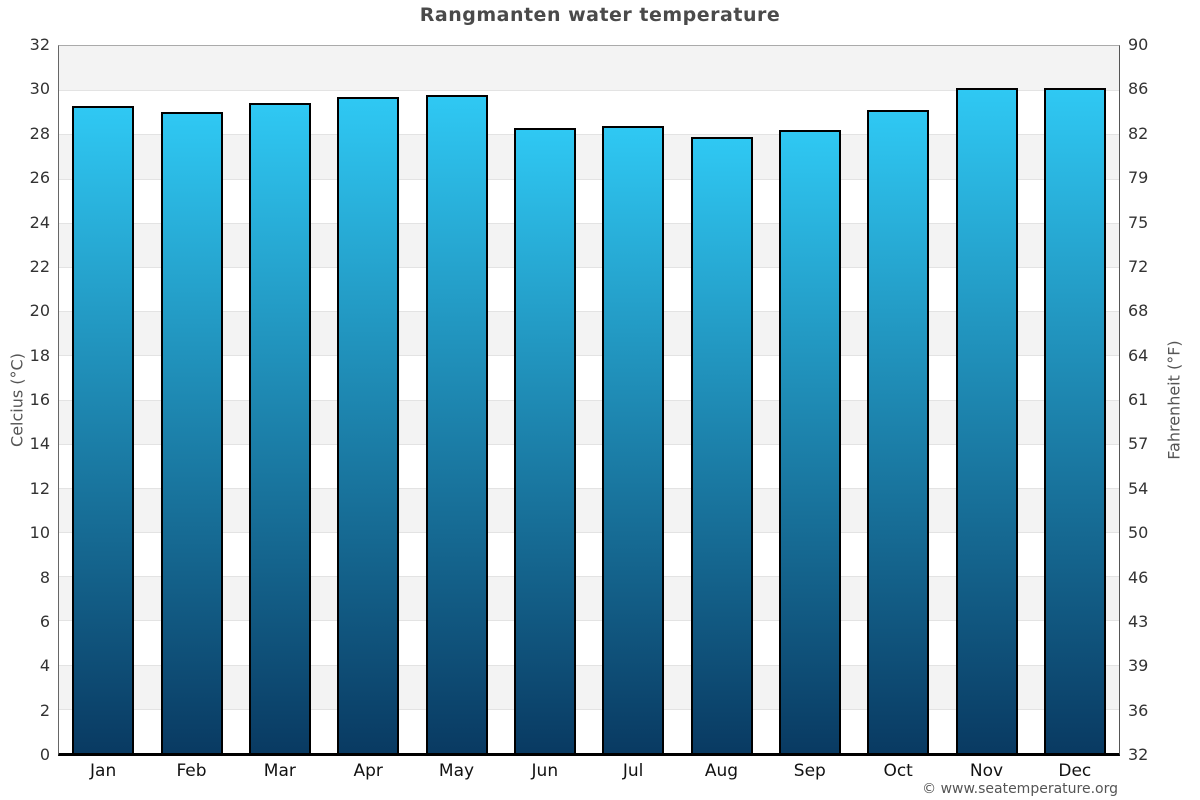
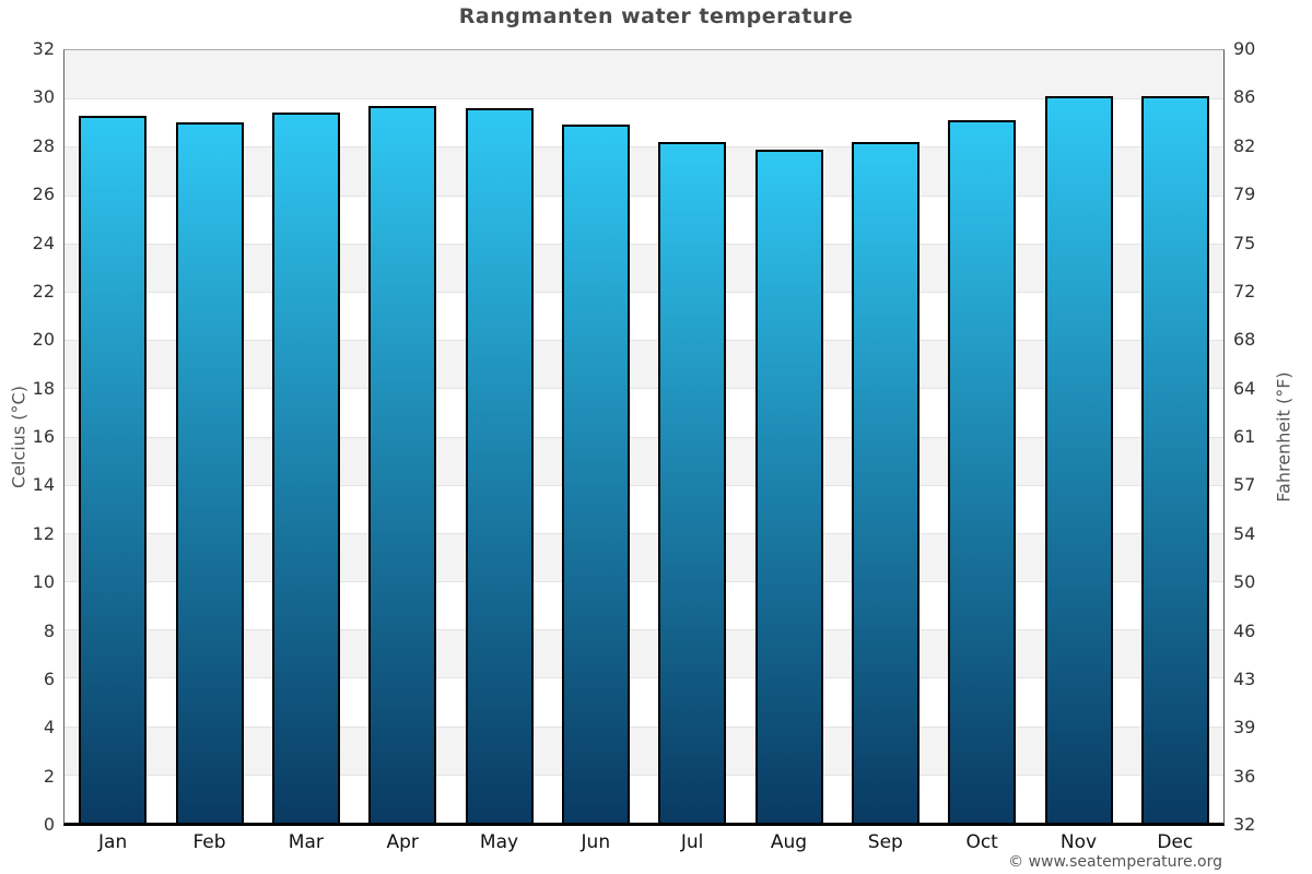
May: 29.8 -> 29.6
Jun: 28.3 -> 28.9
Jul: 28.4 -> 28.2
